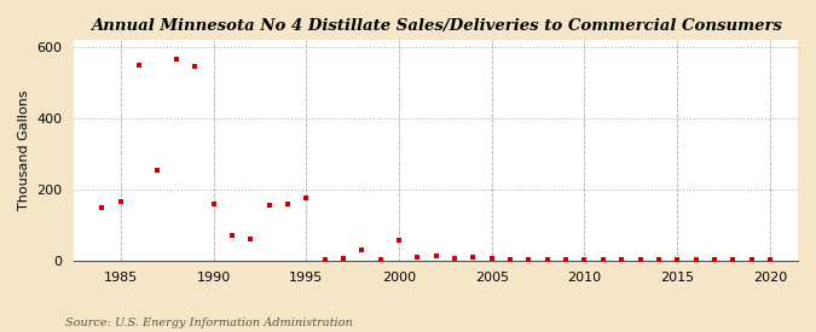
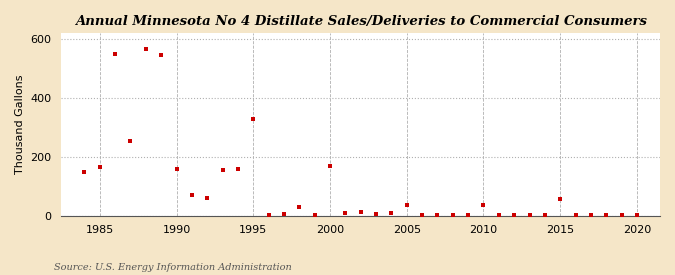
1995: 175 -> 330
2000: 55 -> 170
2005: 5 -> 35
2010: 2 -> 35
2015: 2 -> 55
